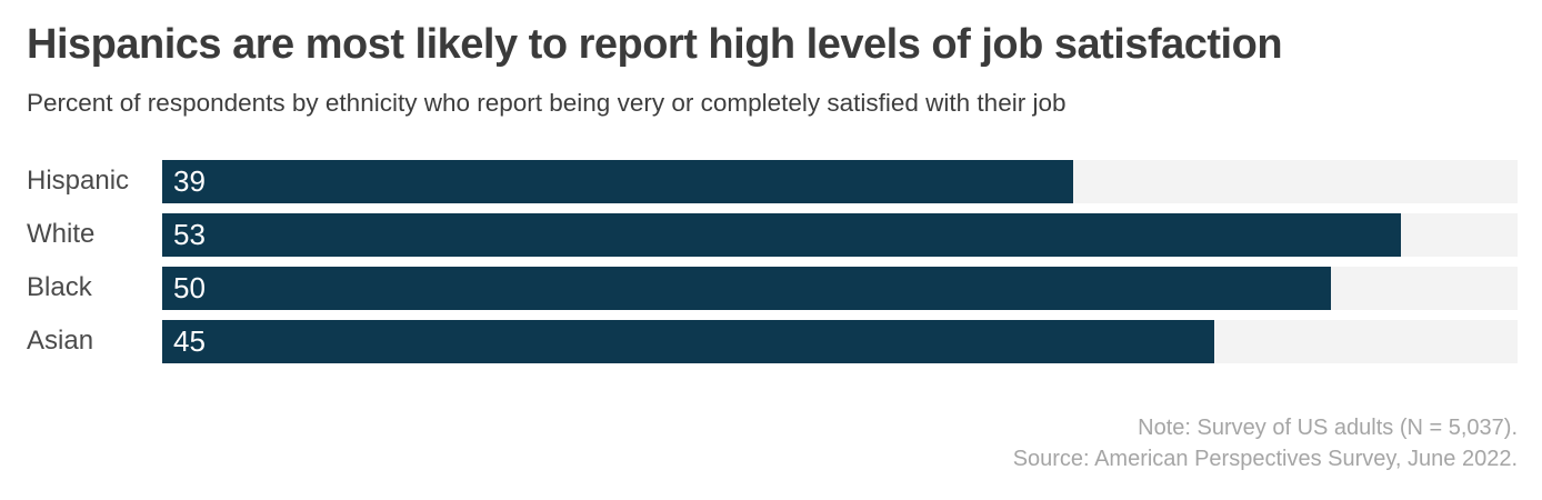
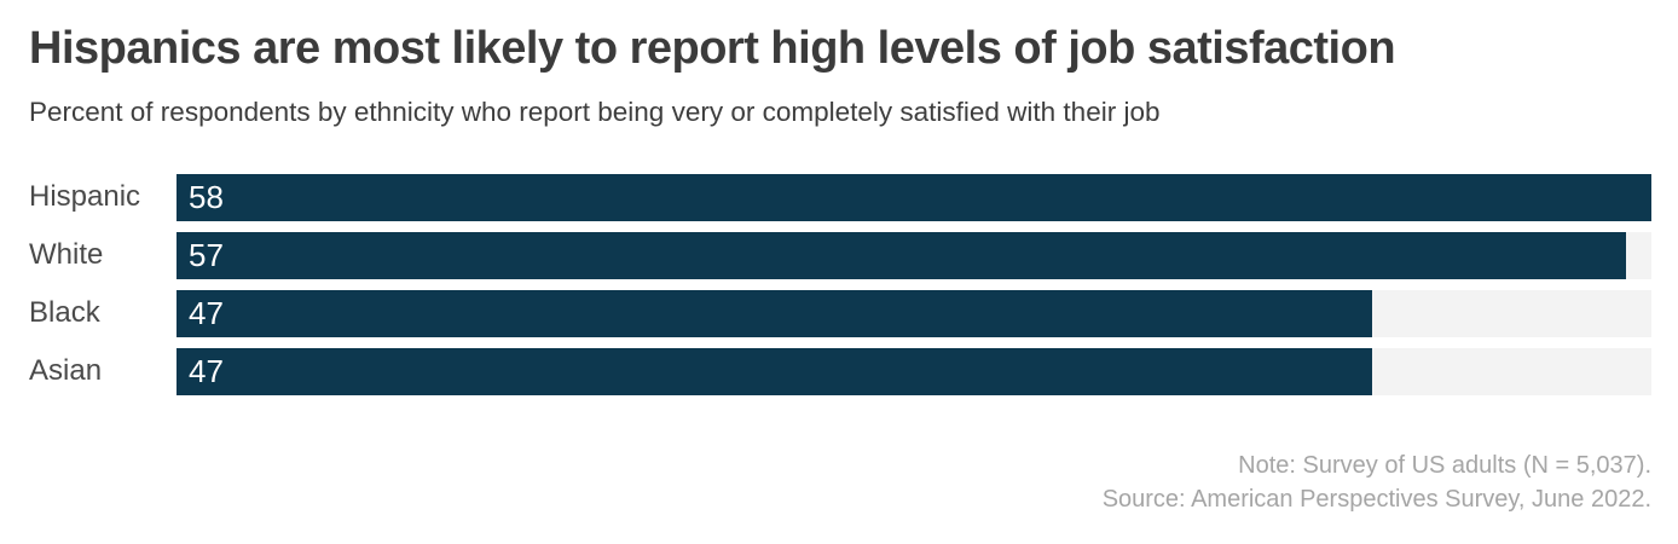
Hispanic: 39 -> 58
White: 53 -> 57
Black: 50 -> 47
Asian: 45 -> 47
